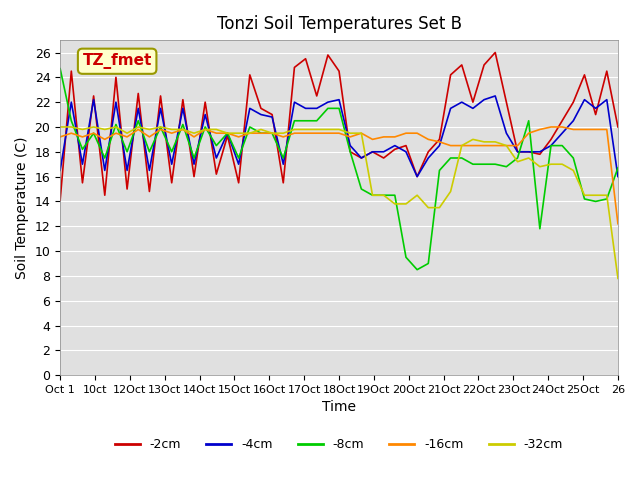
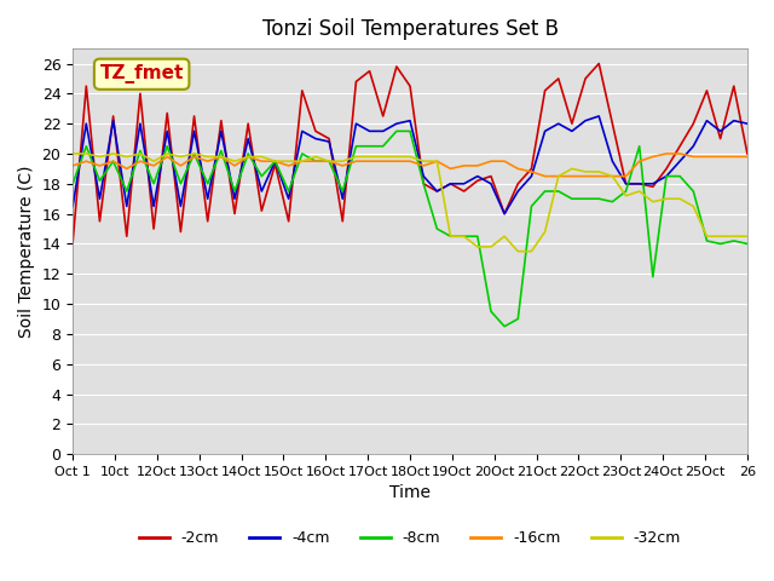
-8cm/Oct 1: 24.7 -> 18.0
-4cm/26: 16.0 -> 22.0
-8cm/26: 16.7 -> 14.0
-16cm/26: 12.2 -> 19.8
-32cm/26: 7.8 -> 14.5
